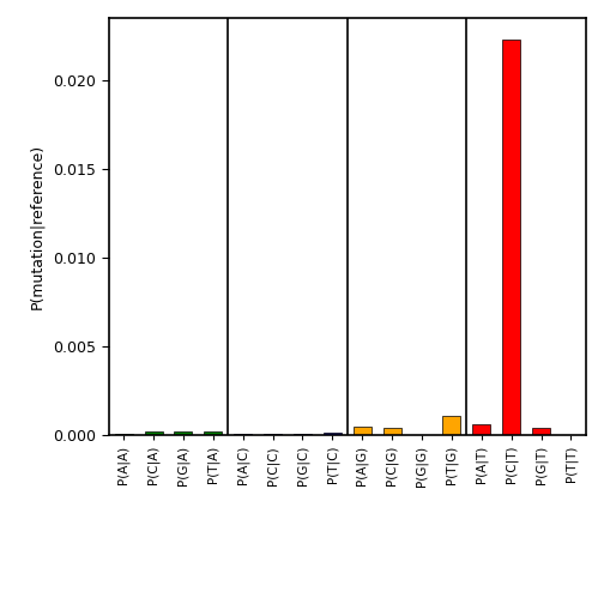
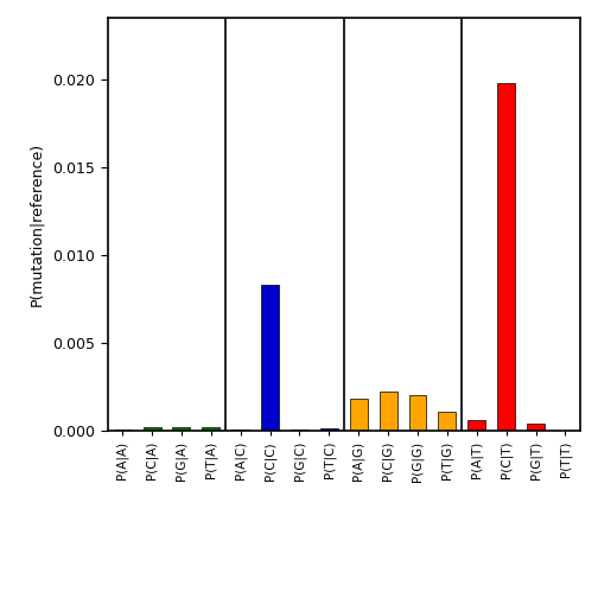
P(C|C): 0.0000 -> 0.0083
P(A|G): 0.0005 -> 0.0018
P(C|G): 0.0004 -> 0.0022
P(G|G): 0.0000 -> 0.0020
P(C|T): 0.0223 -> 0.0198
